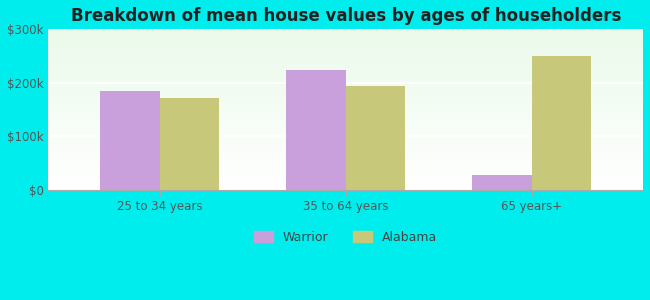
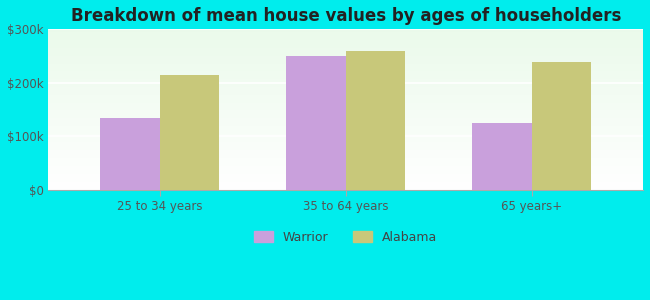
Warrior/25 to 34 years: $184k -> $135k
Alabama/25 to 34 years: $172k -> $215k
Warrior/35 to 64 years: $224k -> $250k
Alabama/35 to 64 years: $194k -> $260k
Warrior/65 years+: $28k -> $125k
Alabama/65 years+: $250k -> $238k
